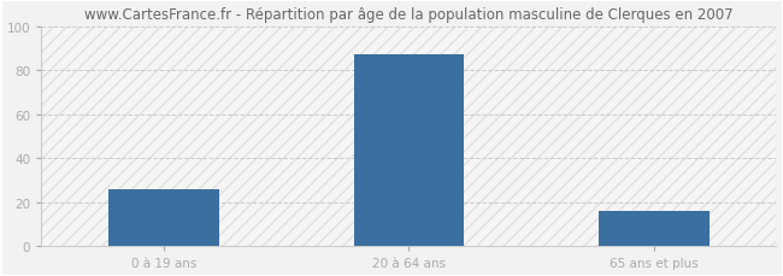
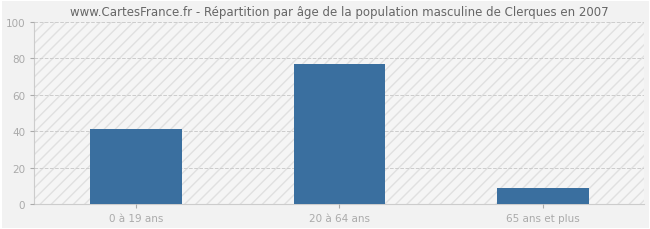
0 à 19 ans: 26 -> 41
20 à 64 ans: 87 -> 77
65 ans et plus: 16 -> 9
